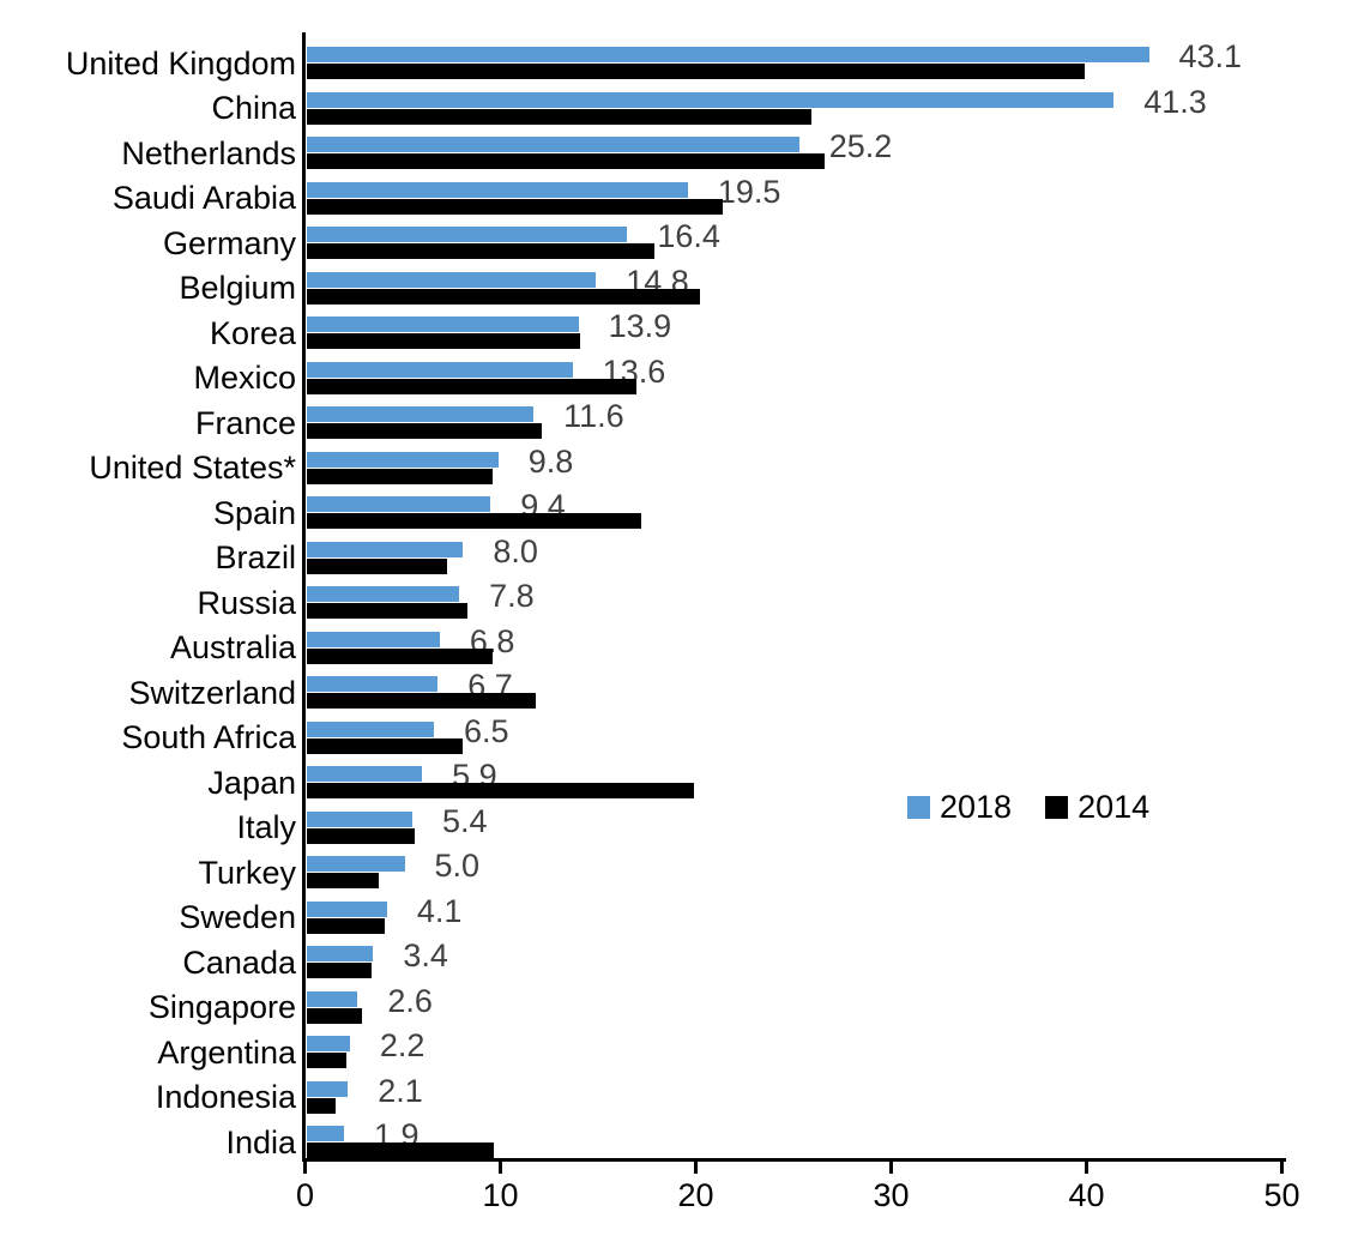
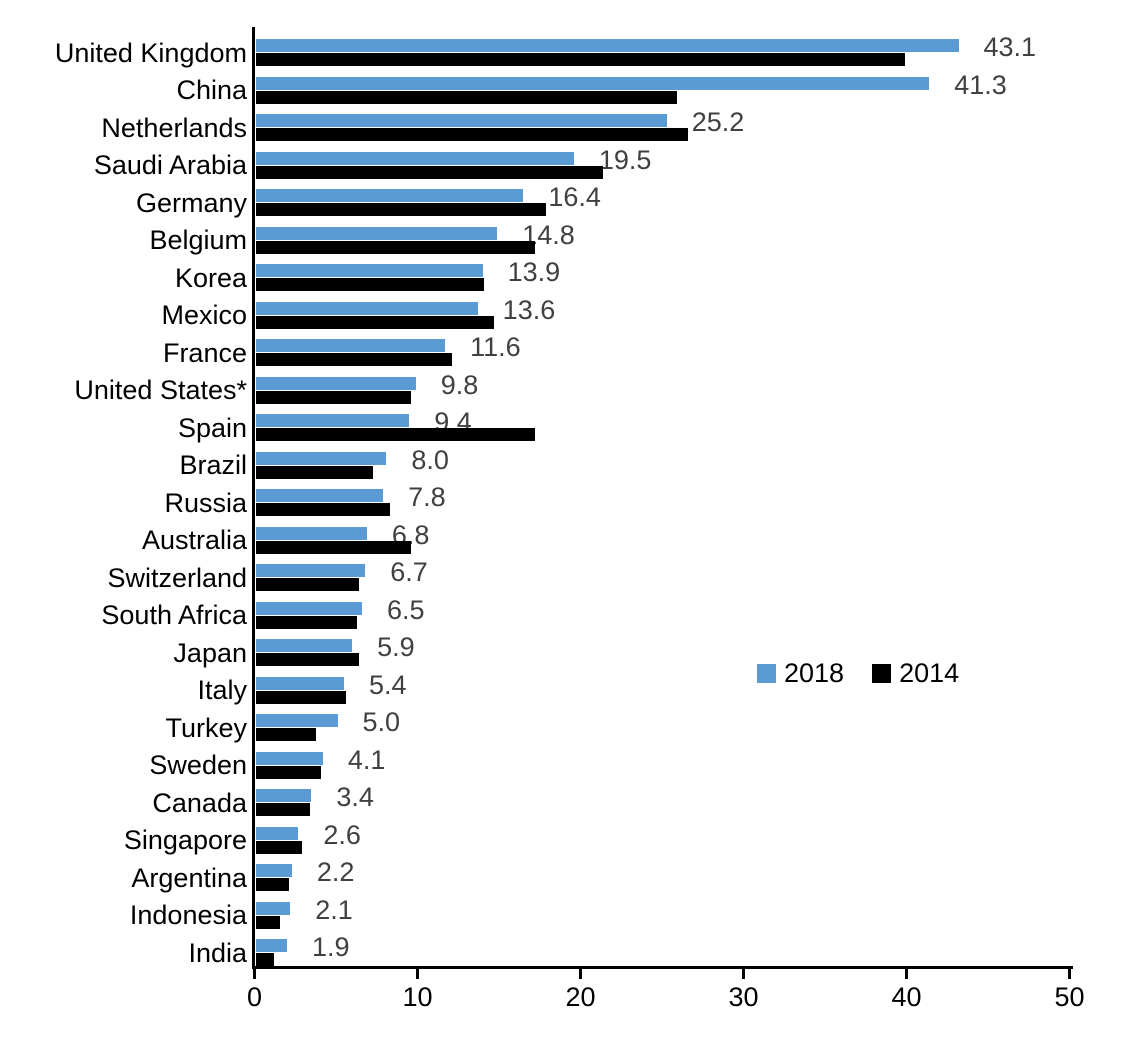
2014/Belgium: 20.1 -> 17.1
2014/Mexico: 16.9 -> 14.6
2014/Switzerland: 11.7 -> 6.3
2014/South Africa: 8.0 -> 6.2
2014/Japan: 19.8 -> 6.3
2014/India: 9.6 -> 1.1
